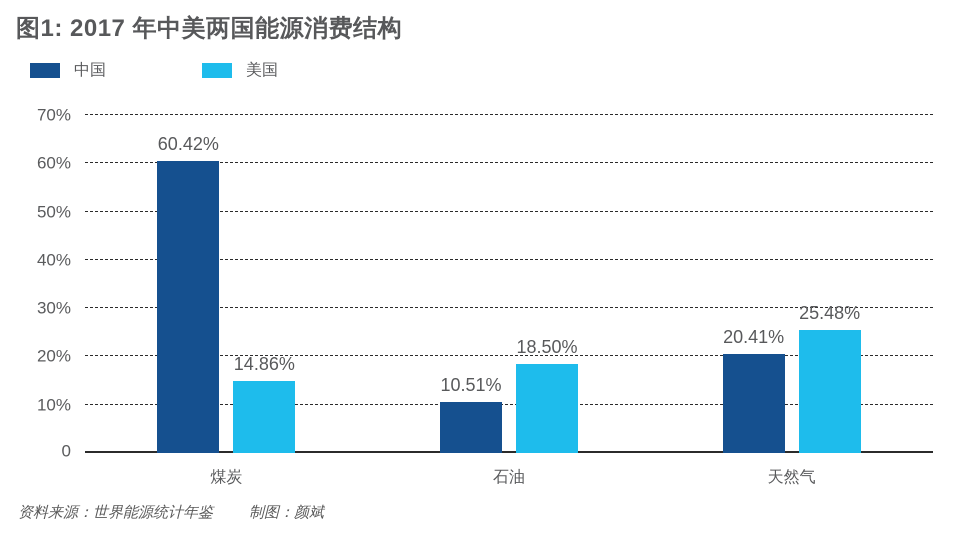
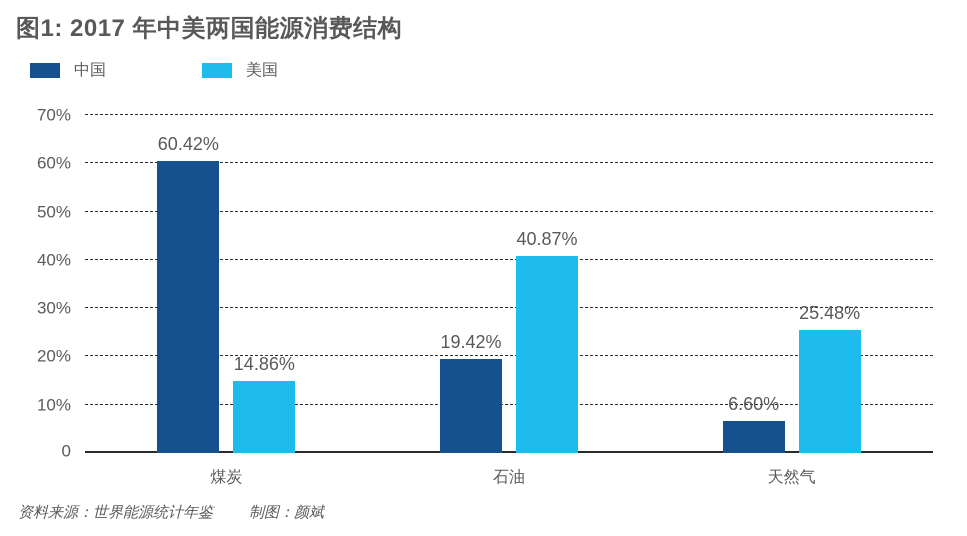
中国/石油: 10.51% -> 19.42%
美国/石油: 18.50% -> 40.87%
中国/天然气: 20.41% -> 6.60%
